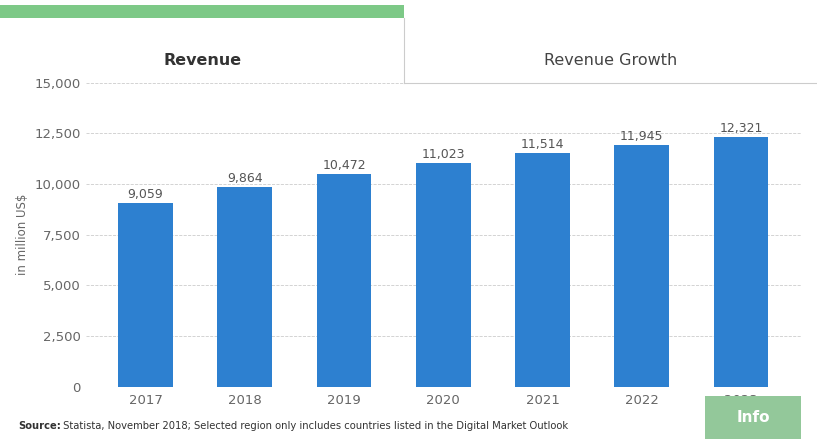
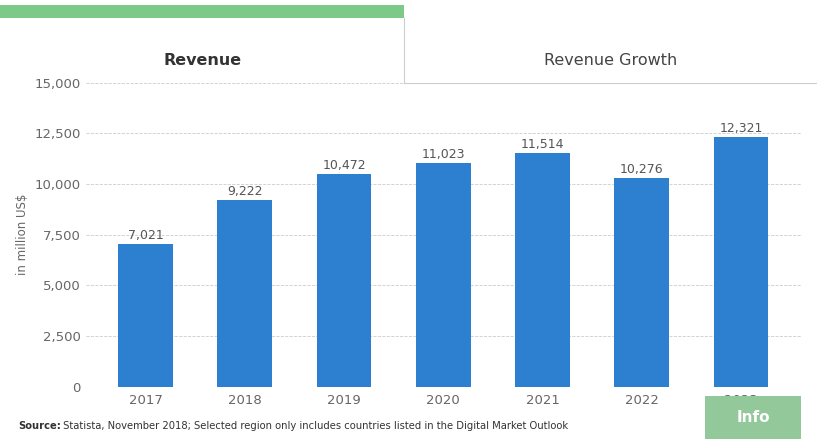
2017: 9,059 -> 7,021
2018: 9,864 -> 9,222
2022: 11,945 -> 10,276
